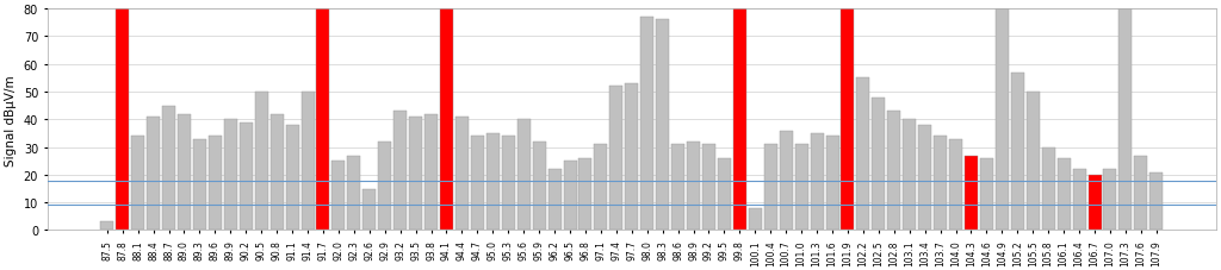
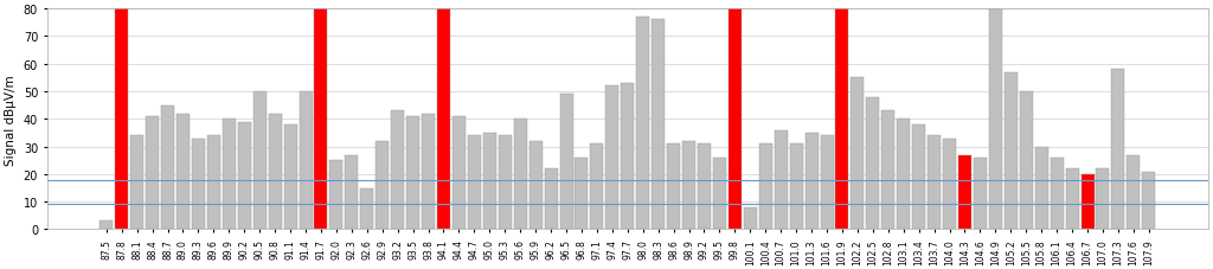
96.5: 25 -> 49
107.3: 80 -> 58
